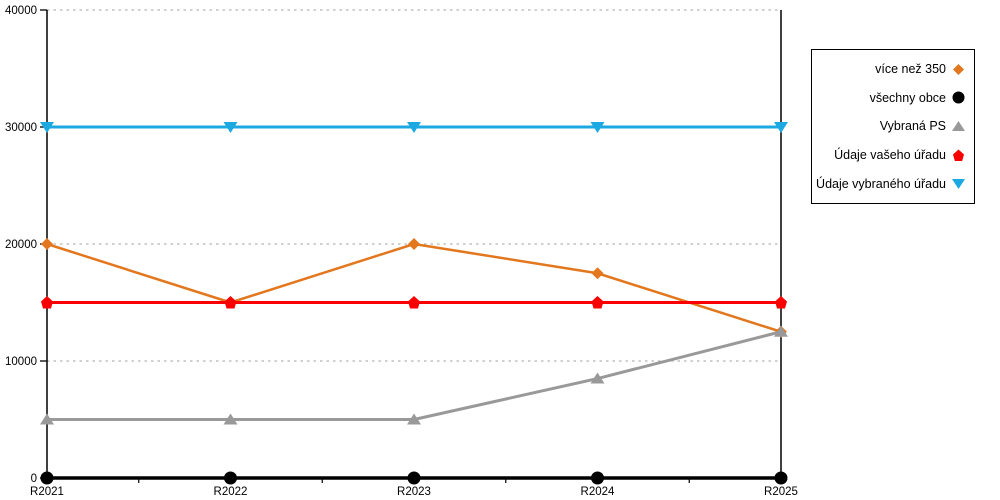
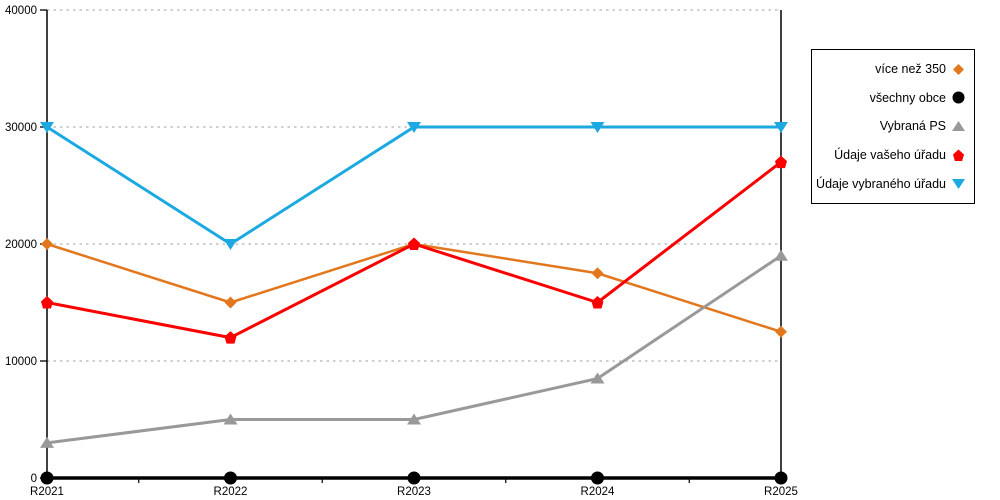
Vybraná PS/R2021: 5000 -> 3000
Údaje vašeho úřadu/R2022: 15000 -> 12000
Údaje vybraného úřadu/R2022: 30000 -> 20000
Údaje vašeho úřadu/R2023: 15000 -> 20000
Vybraná PS/R2025: 12500 -> 19000
Údaje vašeho úřadu/R2025: 15000 -> 27000
